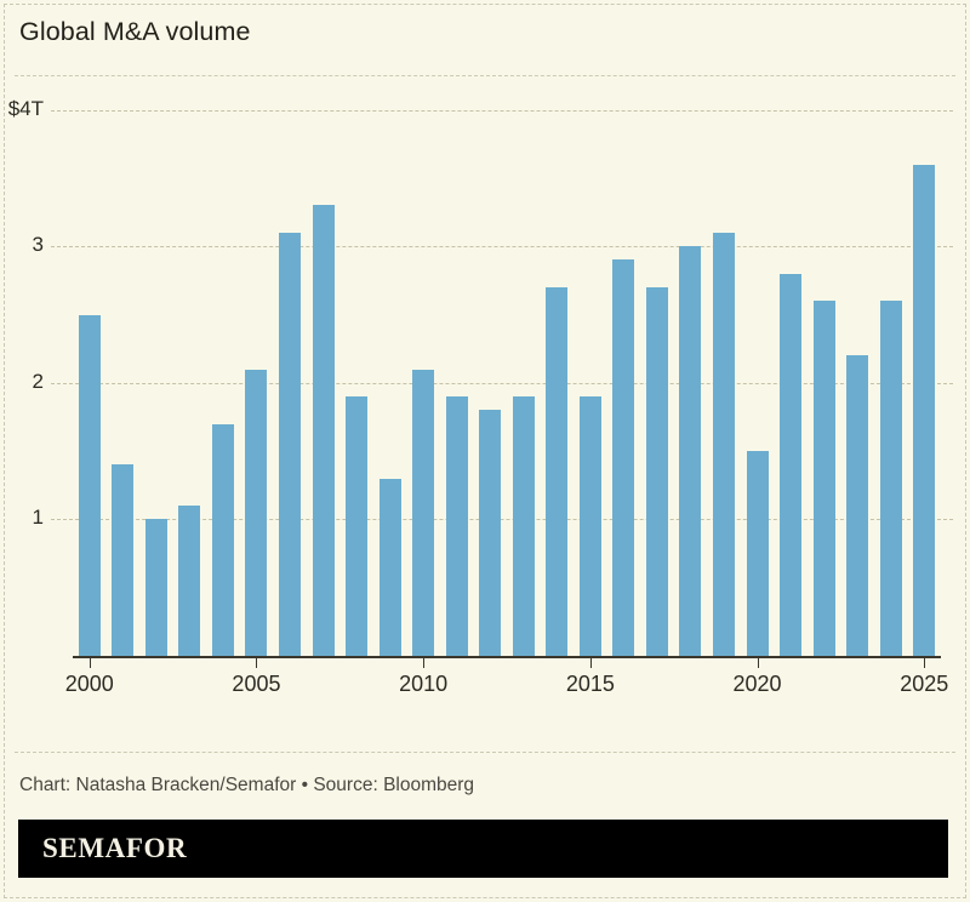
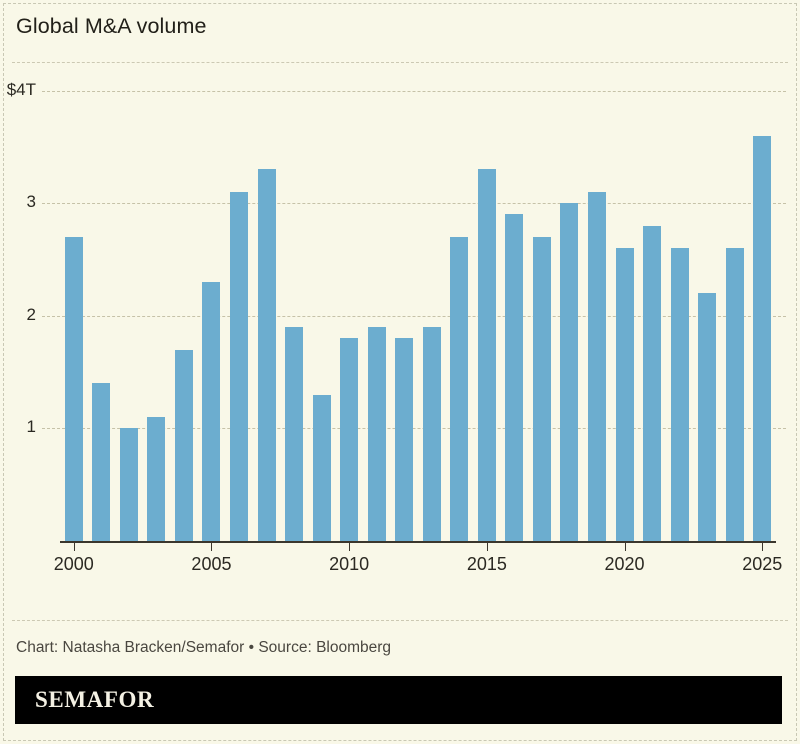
2000: 2.5 -> 2.7
2005: 2.1 -> 2.3
2010: 2.1 -> 1.8
2015: 1.9 -> 3.3
2020: 1.5 -> 2.6
